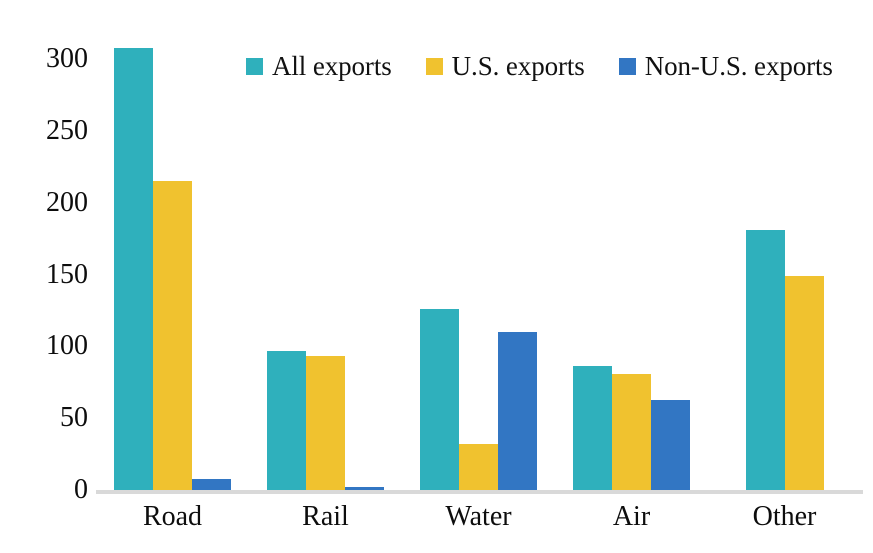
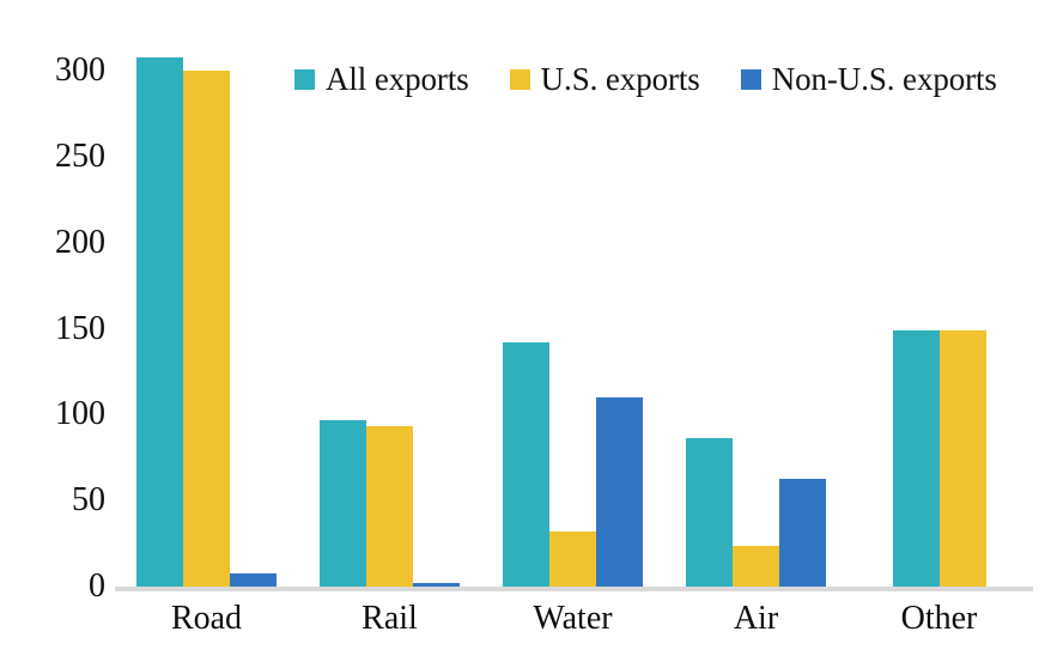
U.S. exports/Road: 215 -> 300
All exports/Water: 126 -> 142
U.S. exports/Air: 81 -> 24
All exports/Other: 181 -> 149
